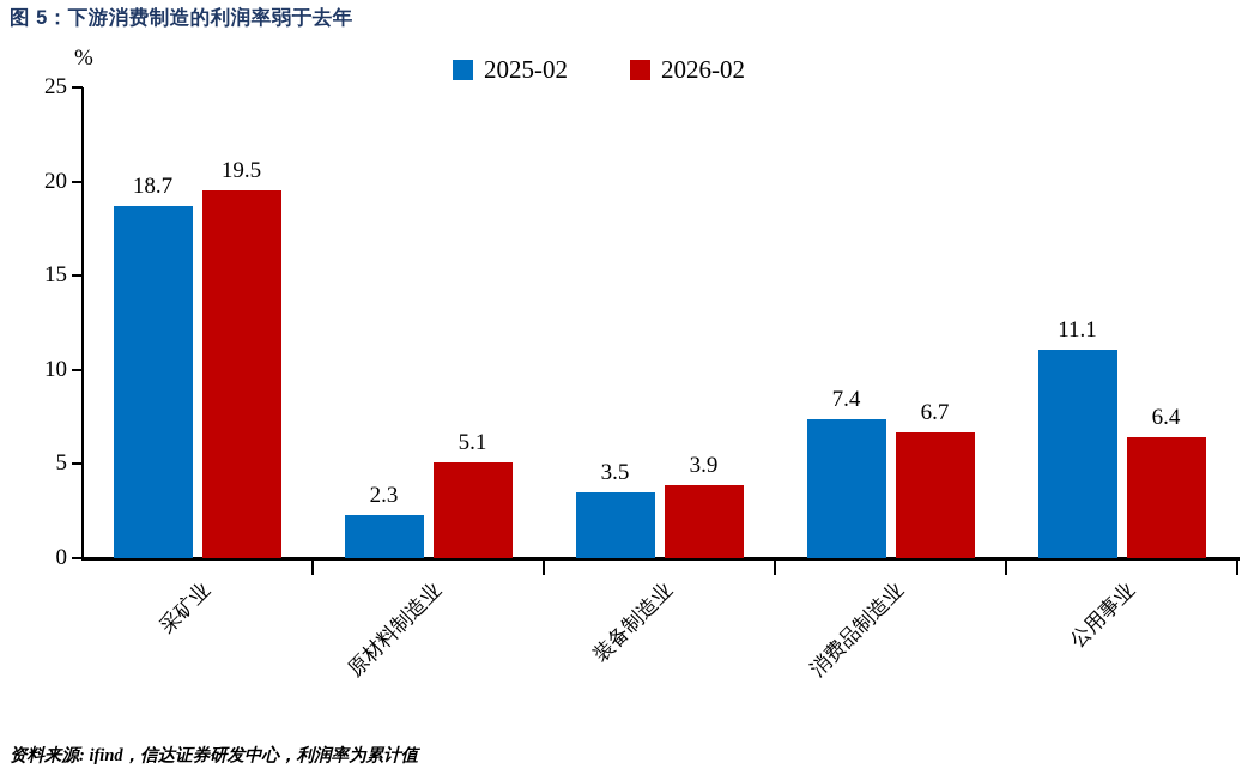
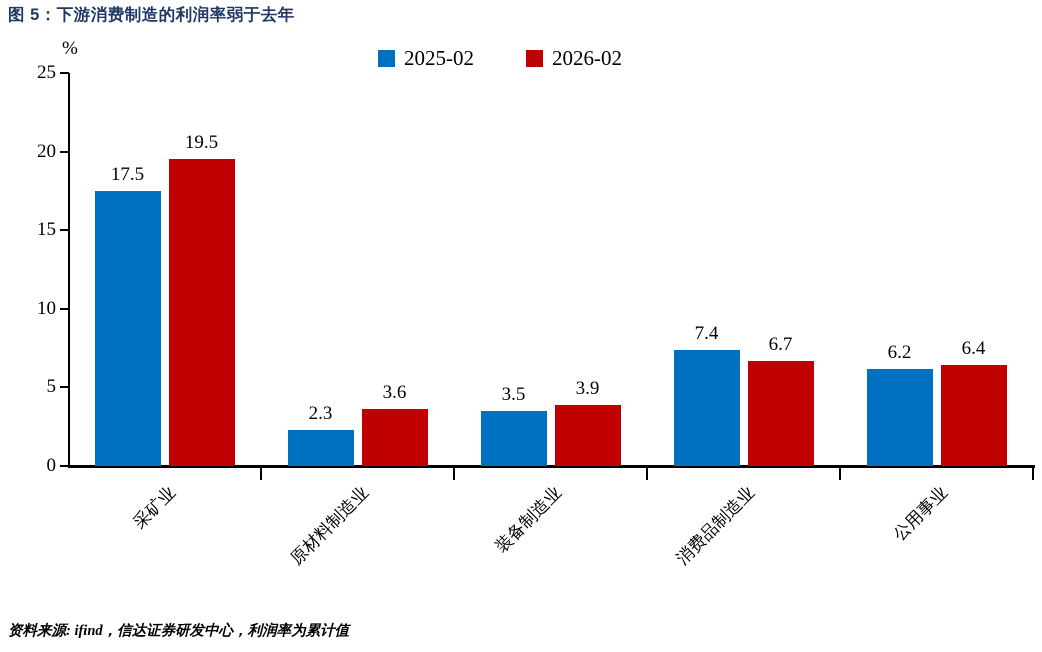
2025-02/采矿业: 18.7 -> 17.5
2026-02/原材料制造业: 5.1 -> 3.6
2025-02/公用事业: 11.1 -> 6.2
